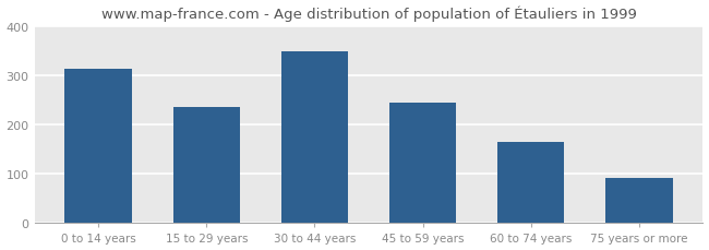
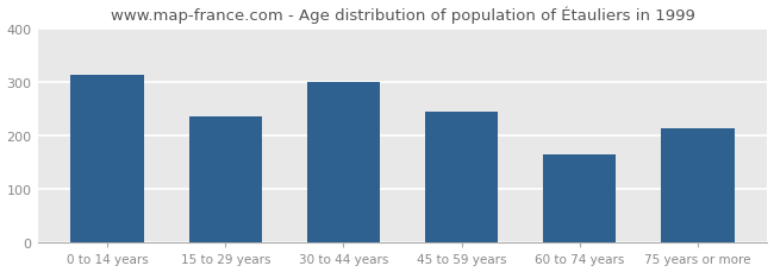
30 to 44 years: 350 -> 300
75 years or more: 91 -> 215
